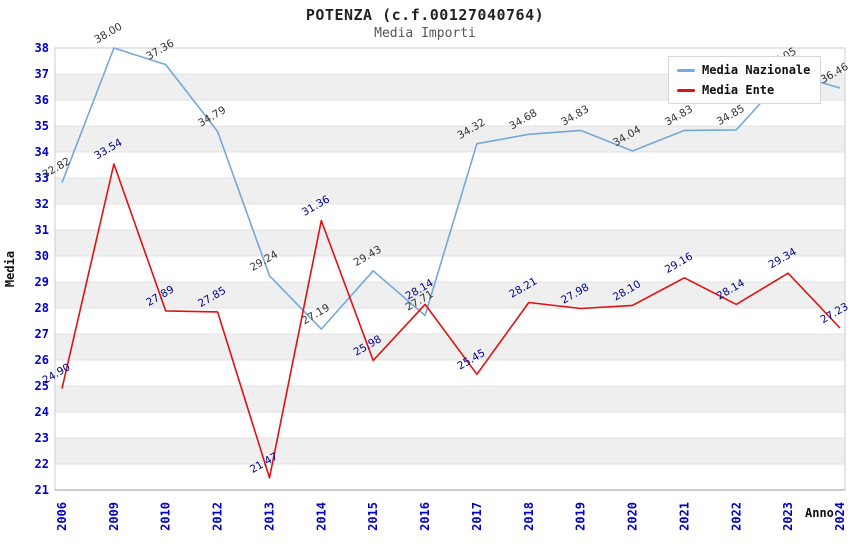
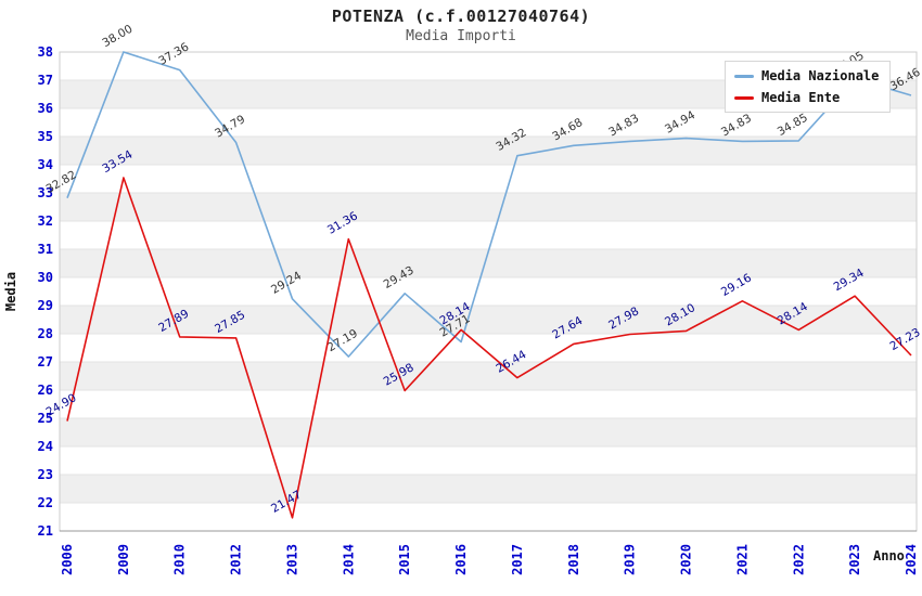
Media Ente/2017: 25.45 -> 26.44
Media Ente/2018: 28.21 -> 27.64
Media Nazionale/2020: 34.04 -> 34.94
